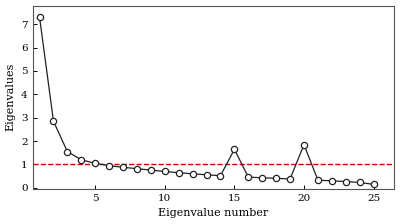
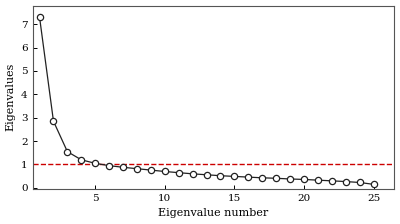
15: 1.65 -> 0.49
20: 1.85 -> 0.36
